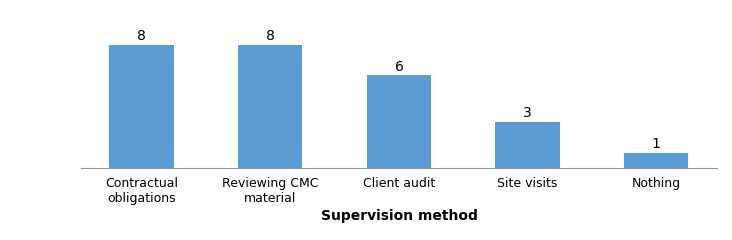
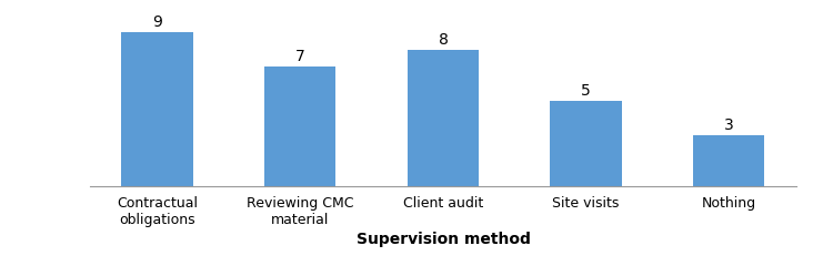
Contractual obligations: 8 -> 9
Reviewing CMC material: 8 -> 7
Client audit: 6 -> 8
Site visits: 3 -> 5
Nothing: 1 -> 3
